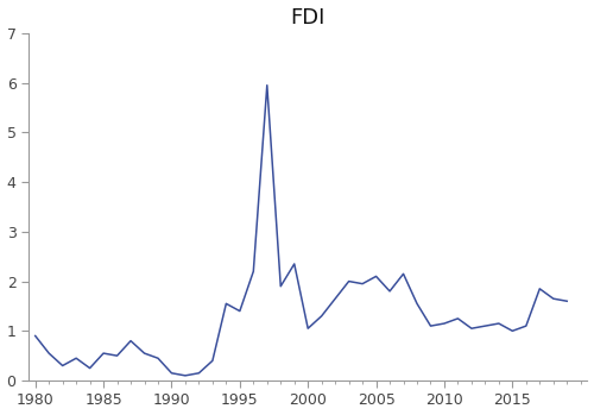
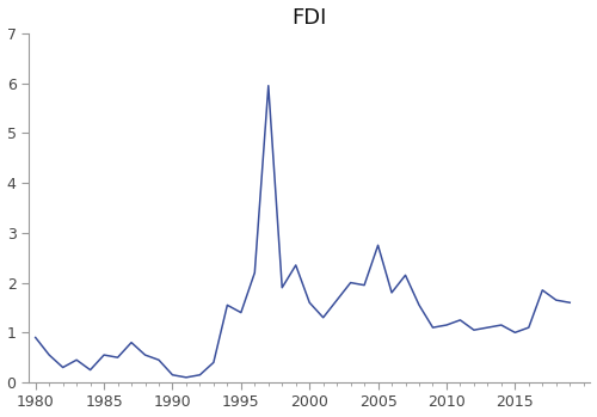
2000: 1.05 -> 1.60
2005: 2.10 -> 2.75
